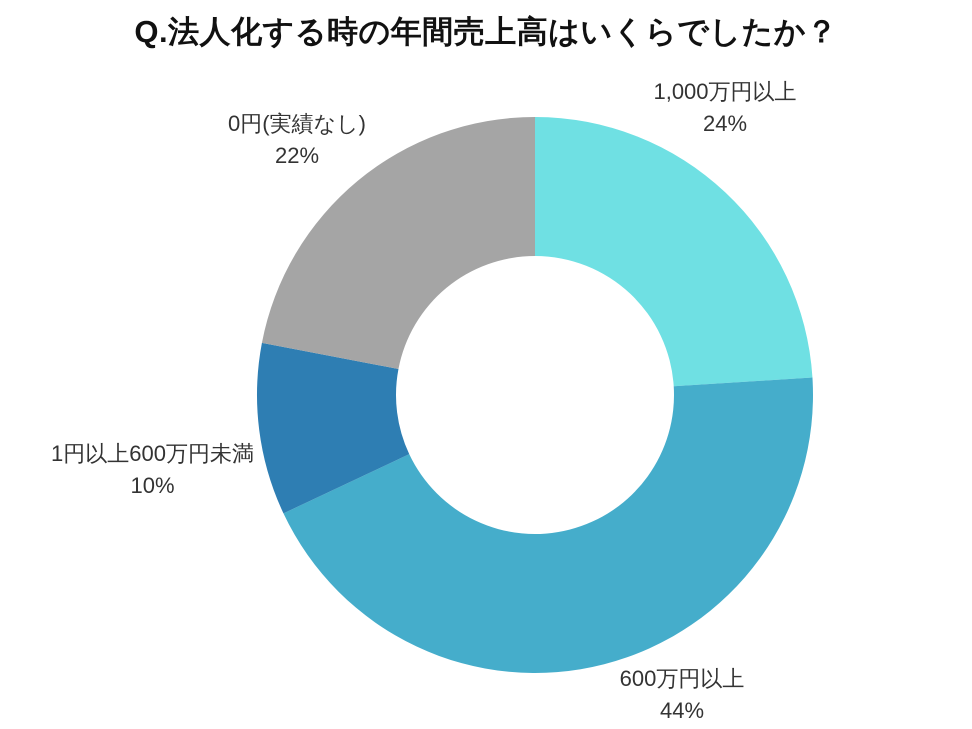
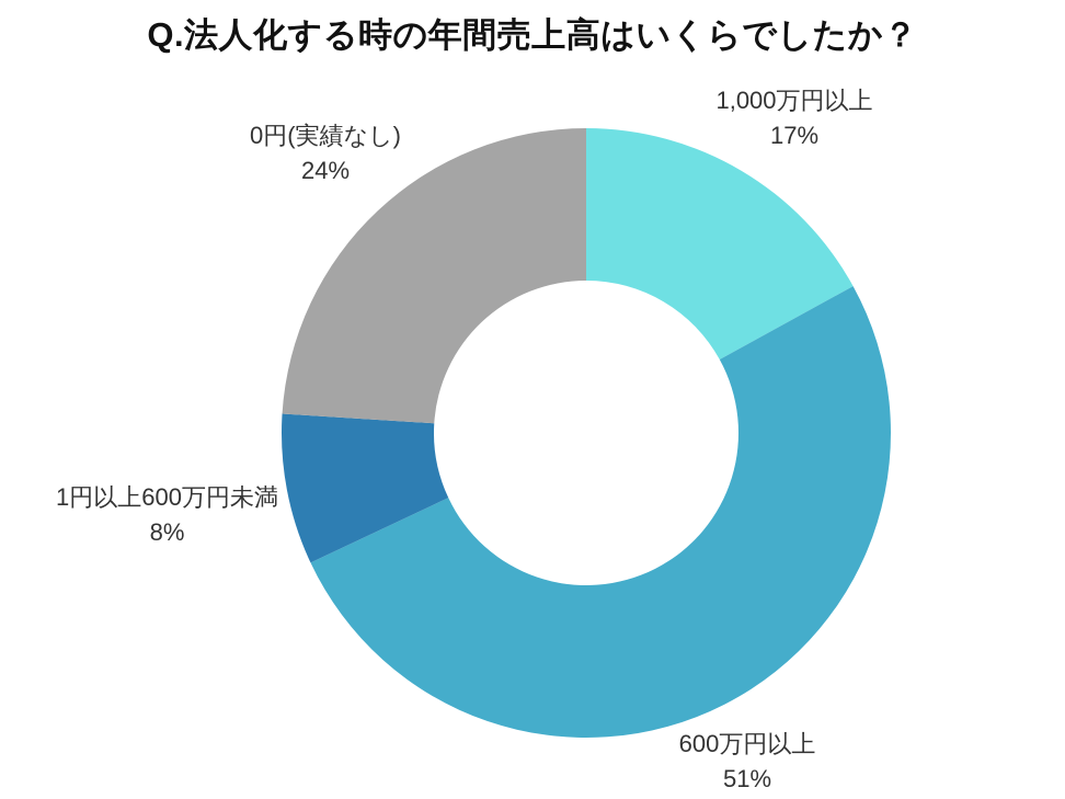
1,000万円以上: 24% -> 17%
600万円以上: 44% -> 51%
1円以上600万円未満: 10% -> 8%
0円(実績なし): 22% -> 24%
